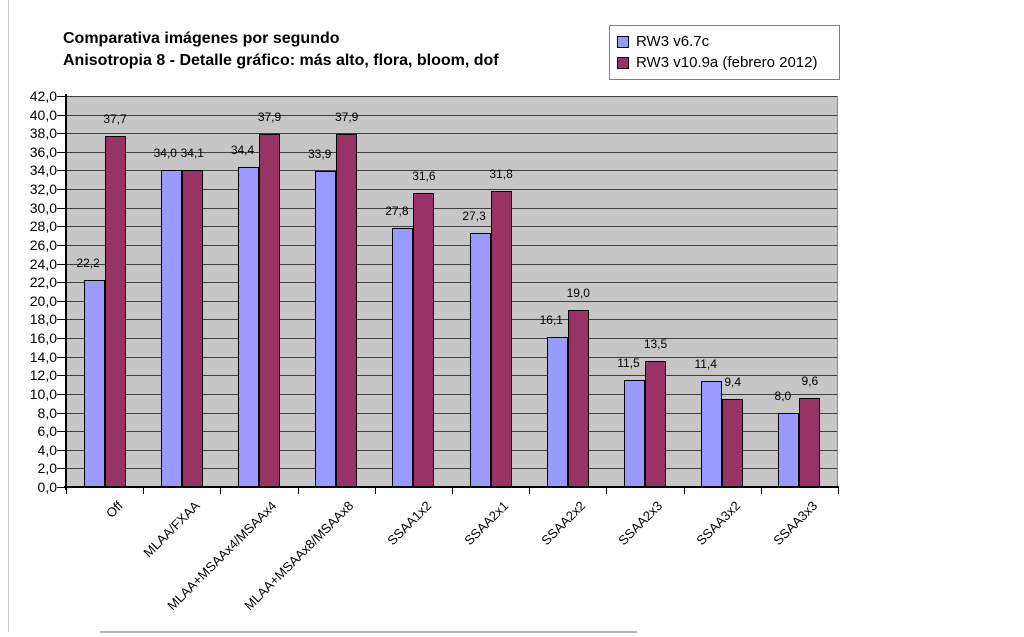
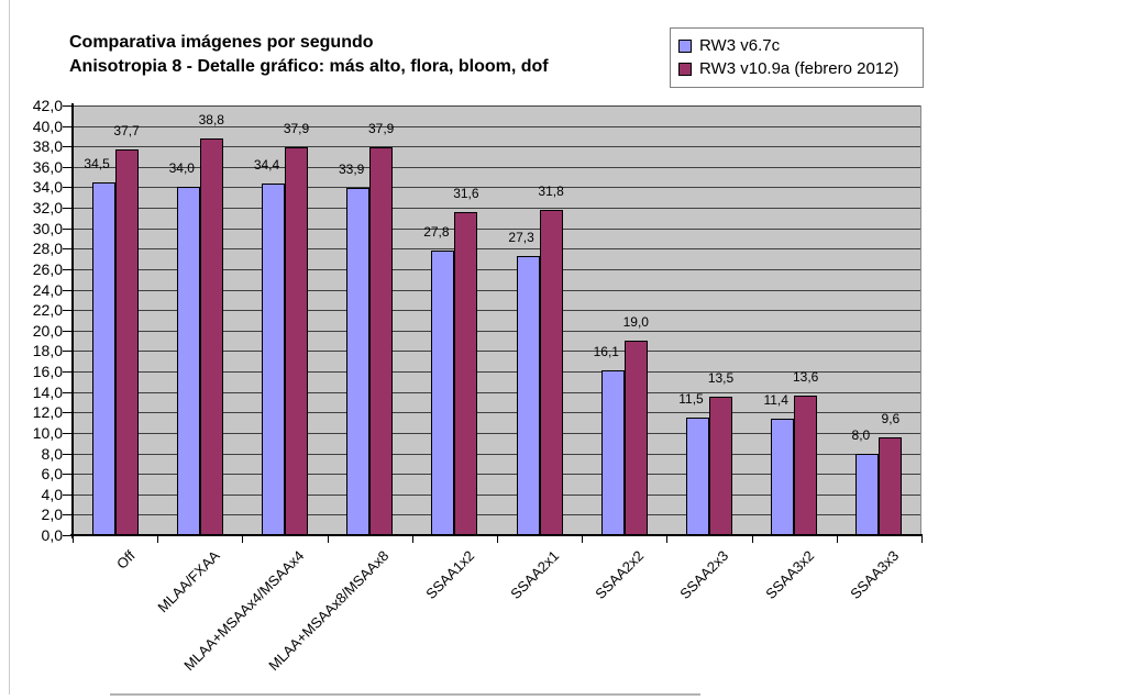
RW3 v6.7c/Off: 22,2 -> 34,5
RW3 v10.9a (febrero 2012)/MLAA/FXAA: 34,1 -> 38,8
RW3 v10.9a (febrero 2012)/SSAA3x2: 9,4 -> 13,6
